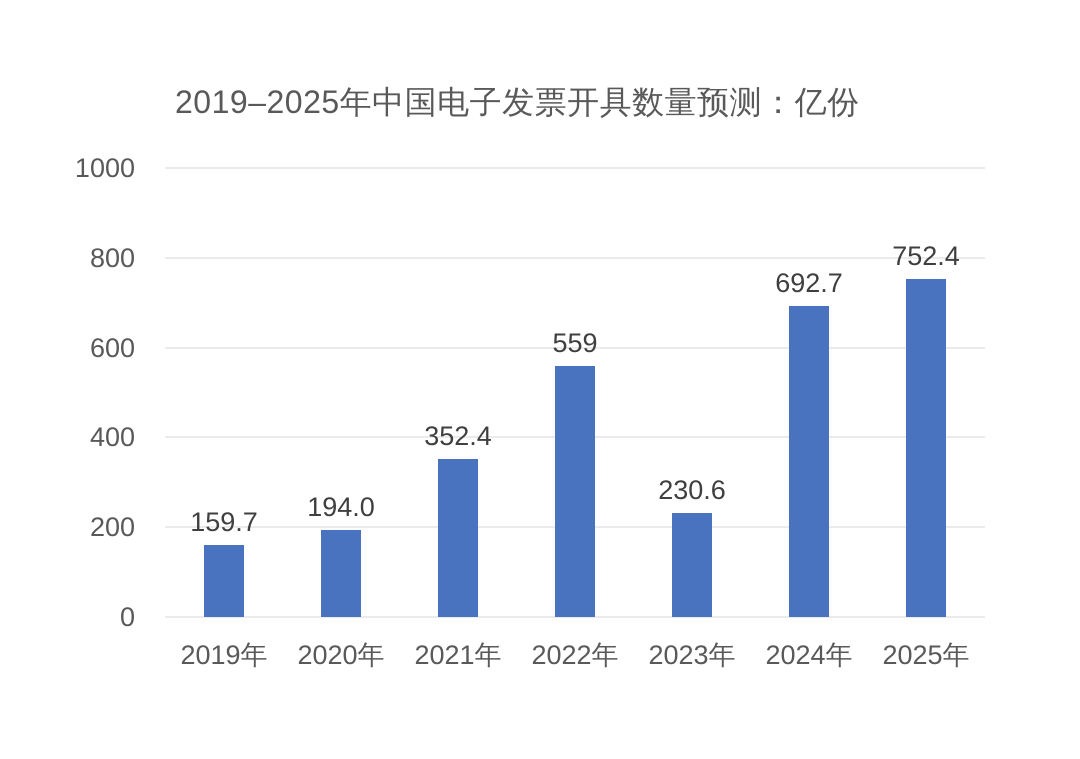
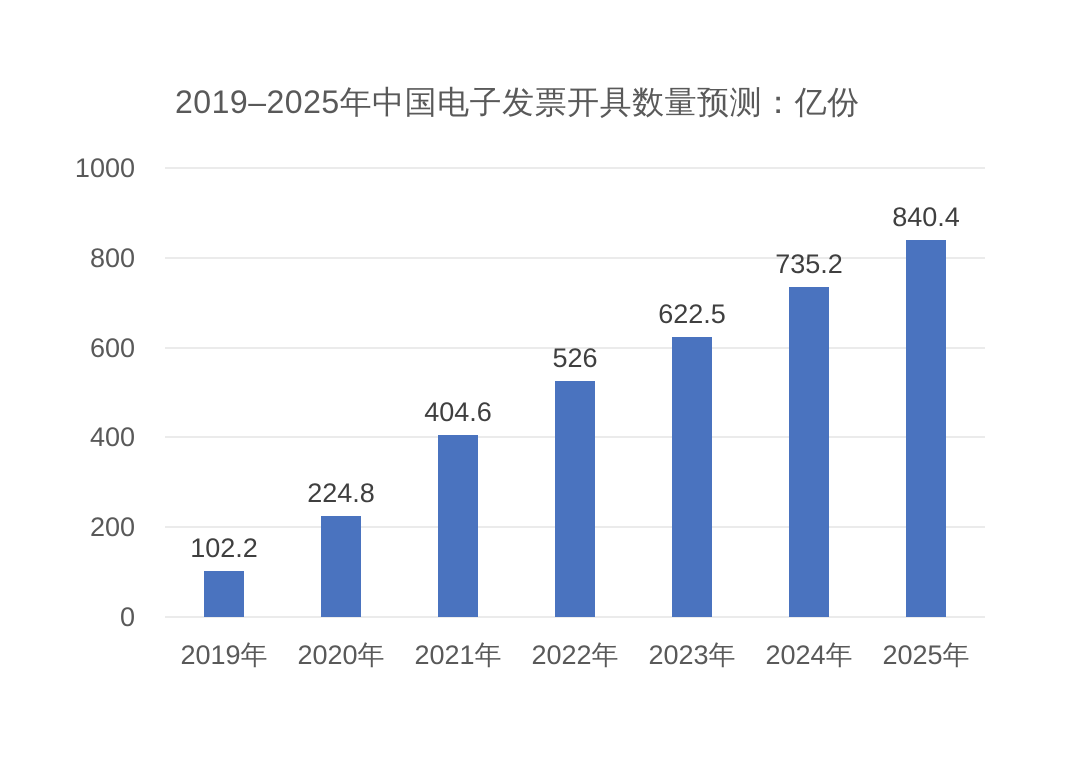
2019年: 159.7 -> 102.2
2020年: 194.0 -> 224.8
2021年: 352.4 -> 404.6
2022年: 559 -> 526
2023年: 230.6 -> 622.5
2024年: 692.7 -> 735.2
2025年: 752.4 -> 840.4
